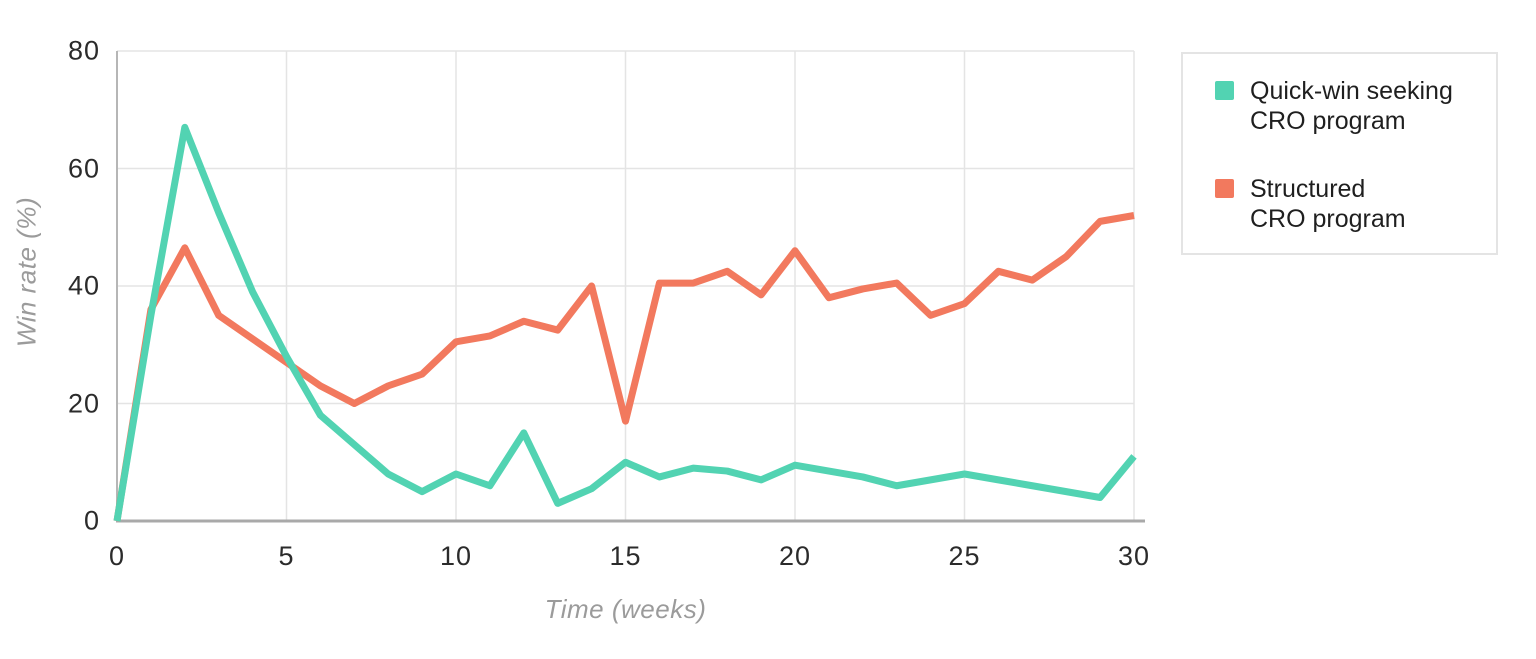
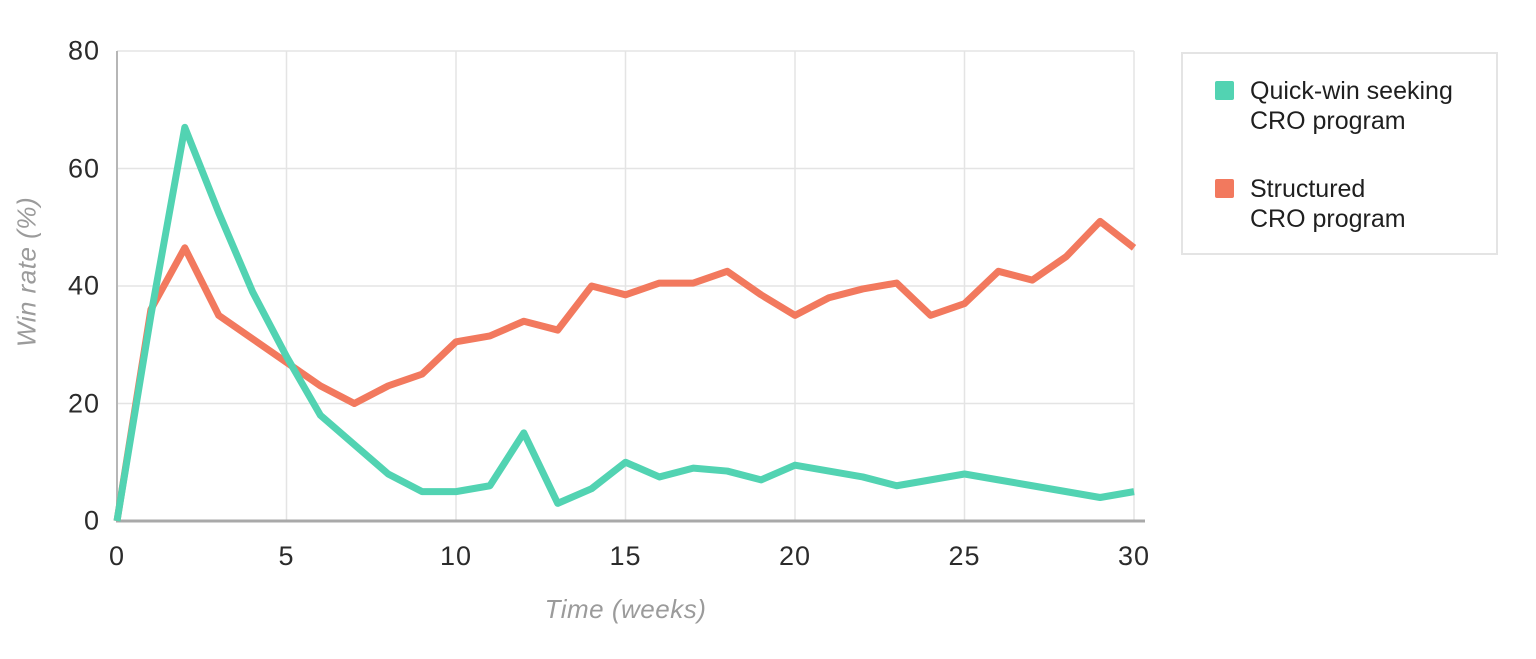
Quick-win seeking CRO program/10: 8 -> 5
Structured CRO program/15: 17 -> 38
Structured CRO program/20: 46 -> 35
Quick-win seeking CRO program/30: 11 -> 5
Structured CRO program/30: 52 -> 46
